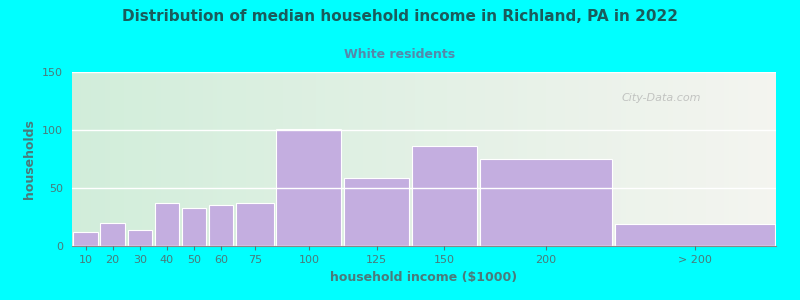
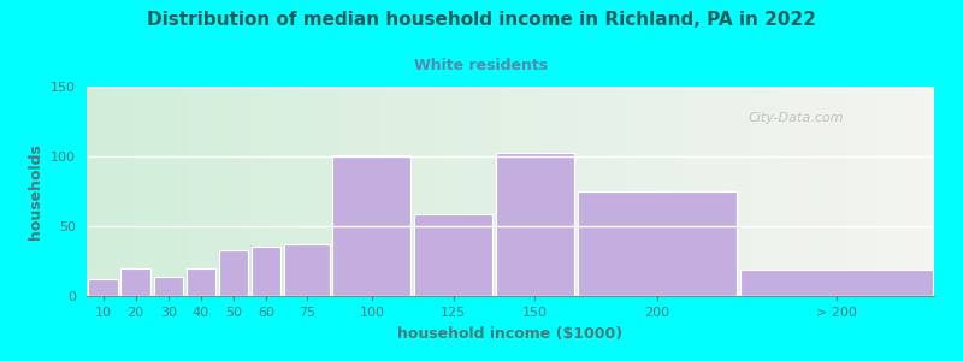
40: 37 -> 20
150: 86 -> 103
